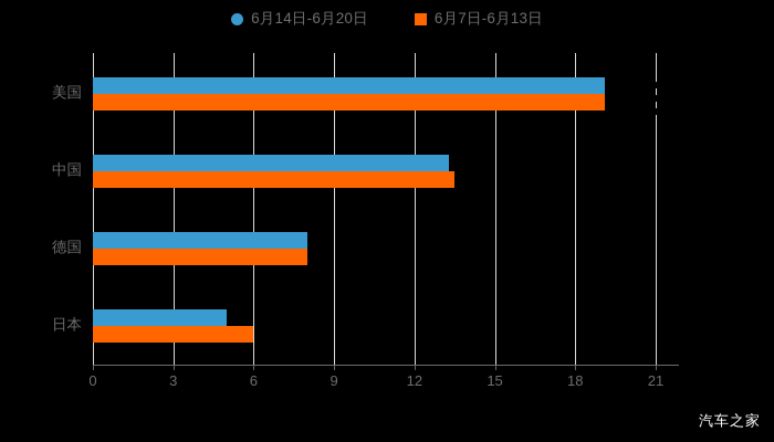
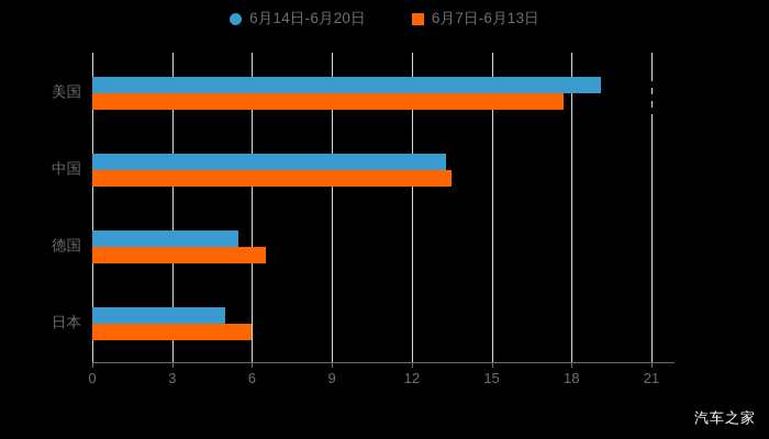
6月7日-6月13日/美国: 19.1 -> 17.7
6月14日-6月20日/德国: 8.0 -> 5.5
6月7日-6月13日/德国: 8.0 -> 6.5
